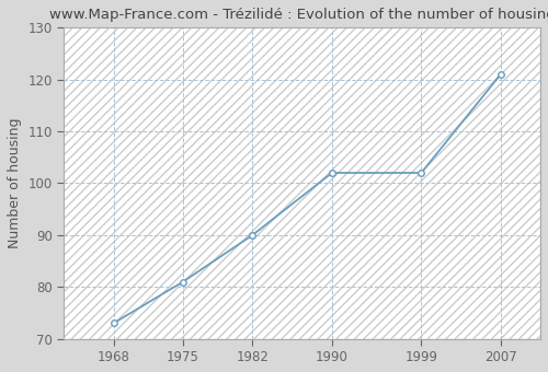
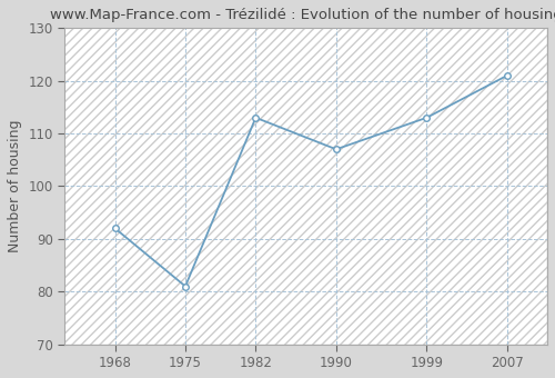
1968: 73 -> 92
1982: 90 -> 113
1990: 102 -> 107
1999: 102 -> 113
